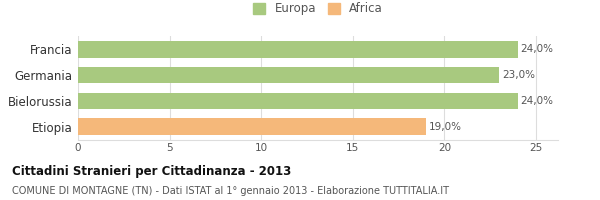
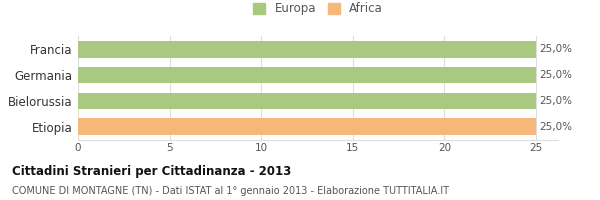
Francia: 24,0% -> 25,0%
Germania: 23,0% -> 25,0%
Bielorussia: 24,0% -> 25,0%
Etiopia: 19,0% -> 25,0%
